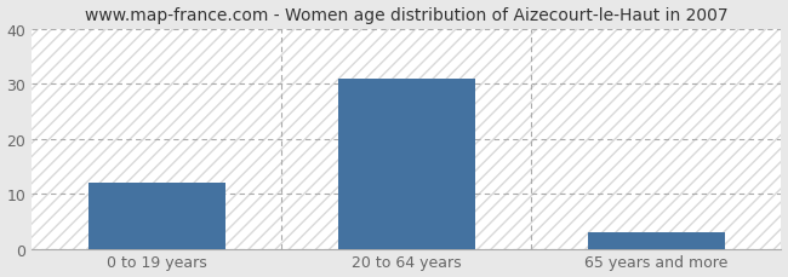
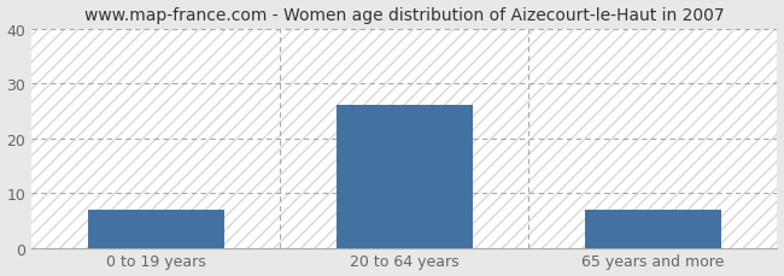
0 to 19 years: 12 -> 7
20 to 64 years: 31 -> 26
65 years and more: 3 -> 7
